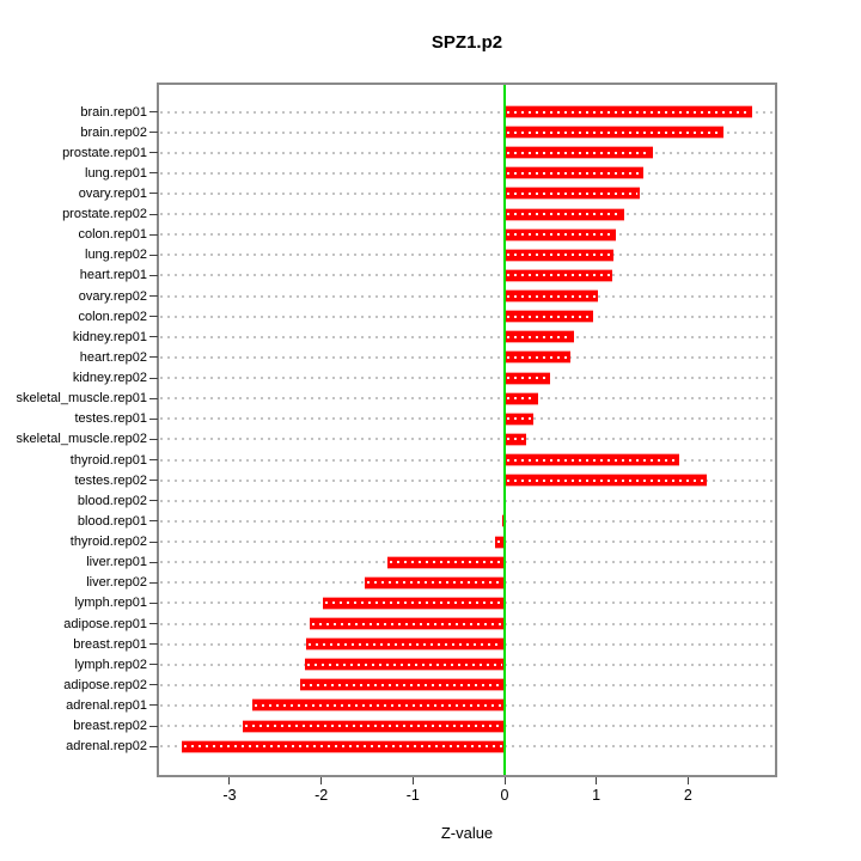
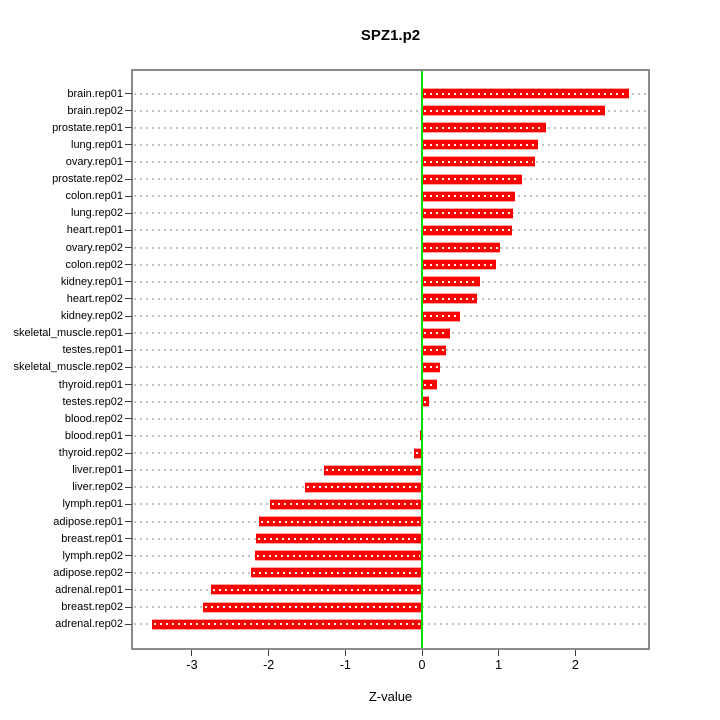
thyroid.rep01: 1.9 -> 0.2
testes.rep02: 2.2 -> 0.1
